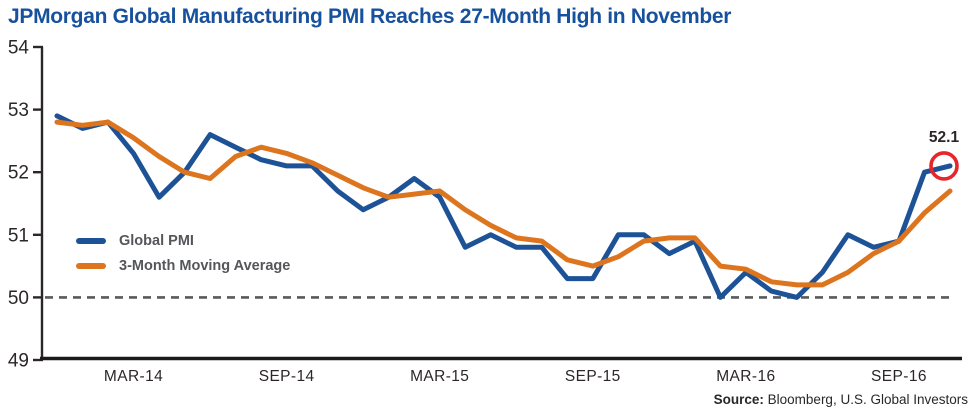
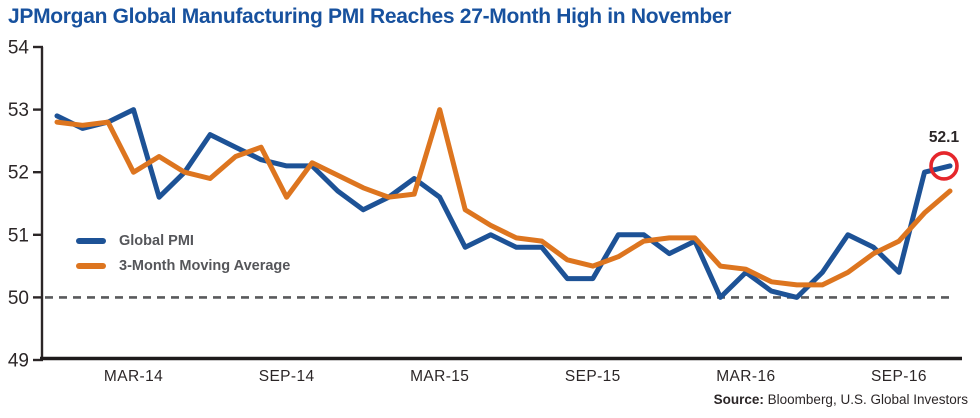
Global PMI/MAR-14: 52.3 -> 53.0
3-Month Moving Average/MAR-14: 52.5 -> 52.0
3-Month Moving Average/SEP-14: 52.3 -> 51.6
3-Month Moving Average/MAR-15: 51.7 -> 53.0
Global PMI/SEP-16: 50.9 -> 50.4
